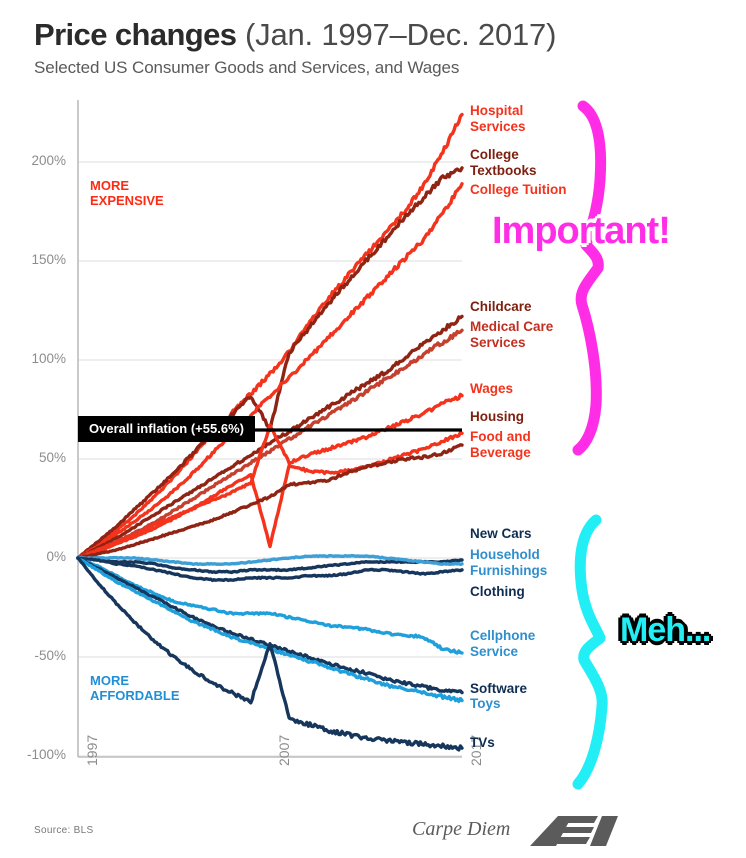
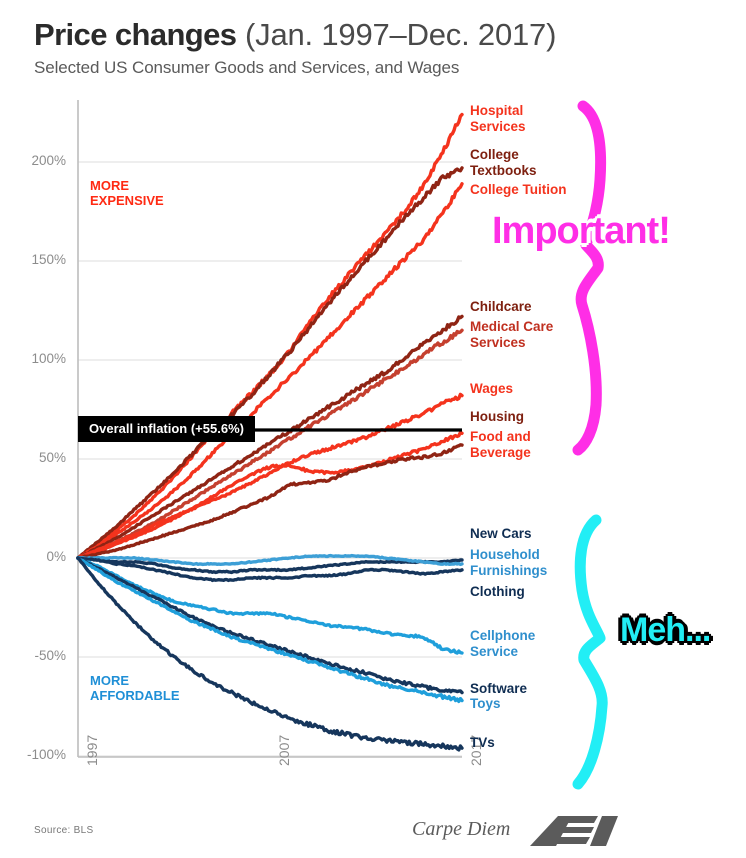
College Textbooks/2007: 65% -> 93%
Wages/2007: 67% -> 43%
Housing/2007: 6% -> 46%
TVs/2007: -43% -> -77%
